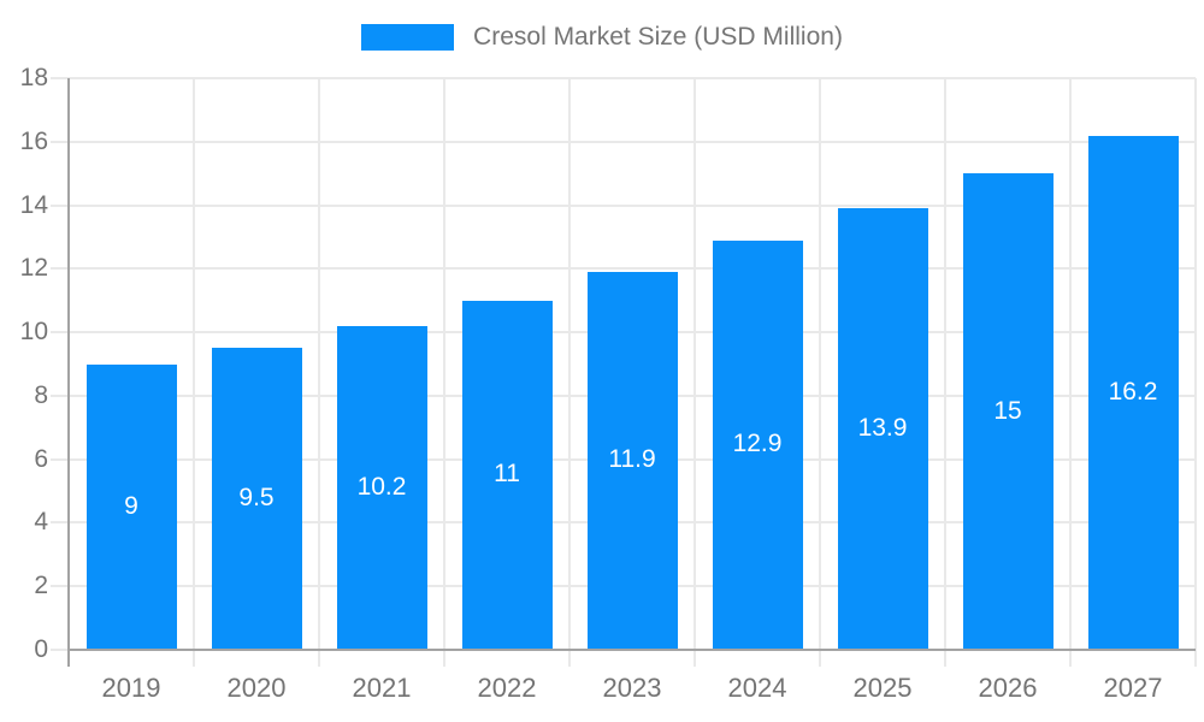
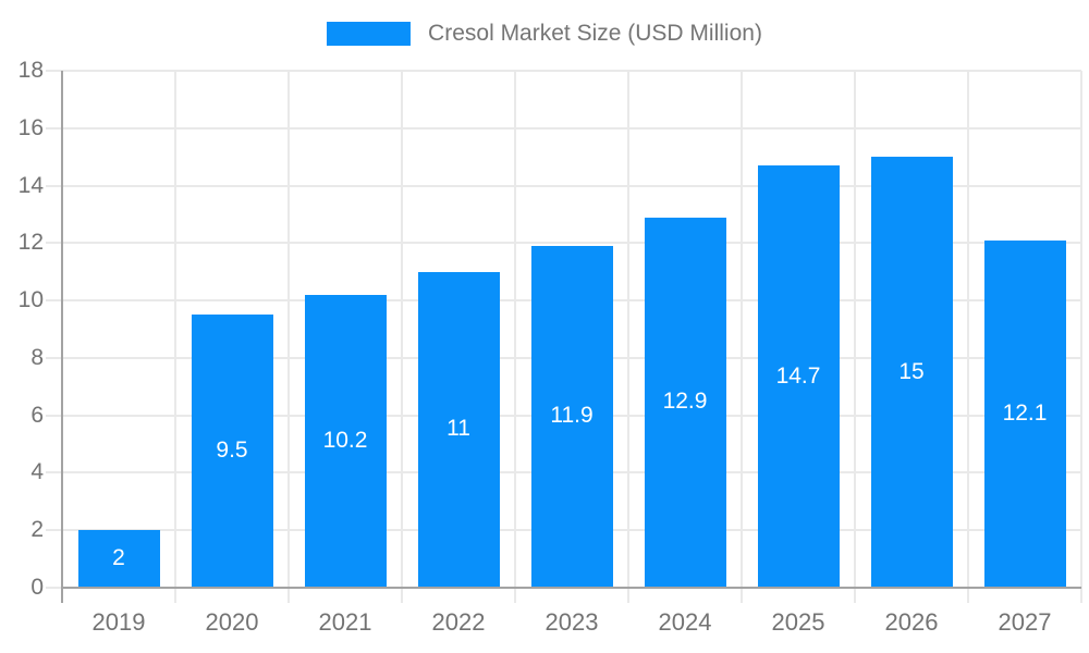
2019: 9 -> 2
2025: 13.9 -> 14.7
2027: 16.2 -> 12.1
